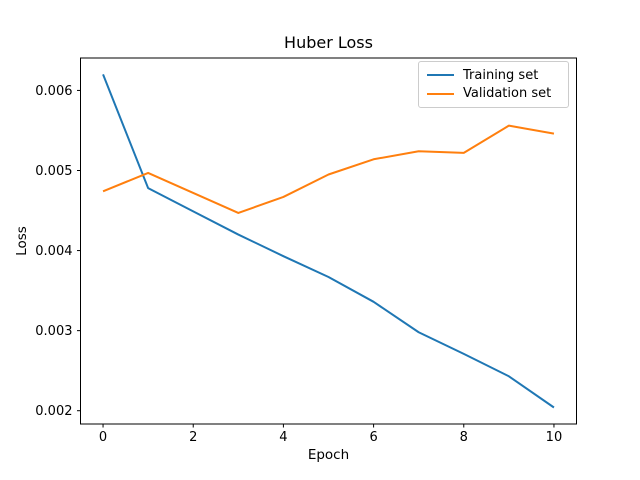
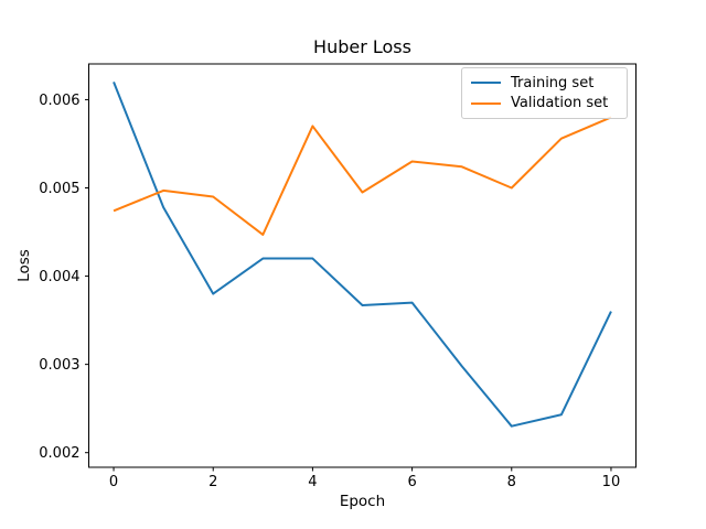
Training set/2: 0.0045 -> 0.0038
Validation set/2: 0.0047 -> 0.0049
Training set/4: 0.0039 -> 0.0042
Validation set/4: 0.0047 -> 0.0057
Training set/6: 0.0034 -> 0.0037
Validation set/6: 0.0051 -> 0.0053
Training set/8: 0.0027 -> 0.0023
Validation set/8: 0.0052 -> 0.0050
Training set/10: 0.0020 -> 0.0036
Validation set/10: 0.0055 -> 0.0058
